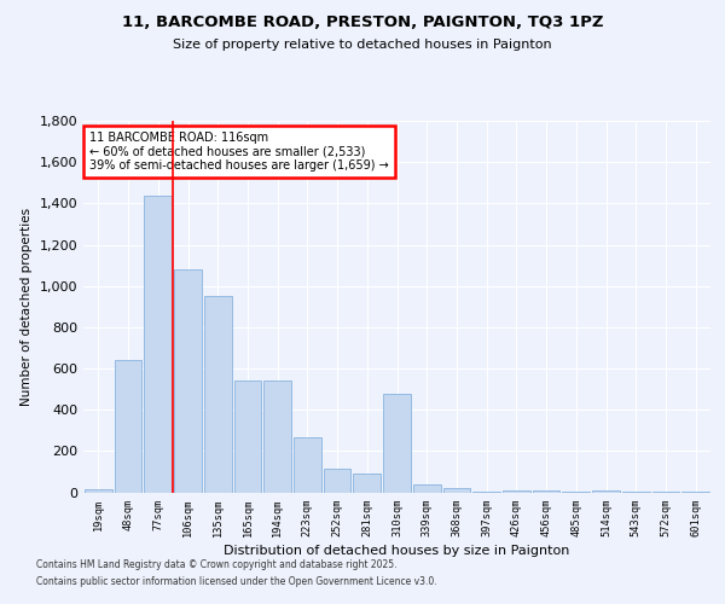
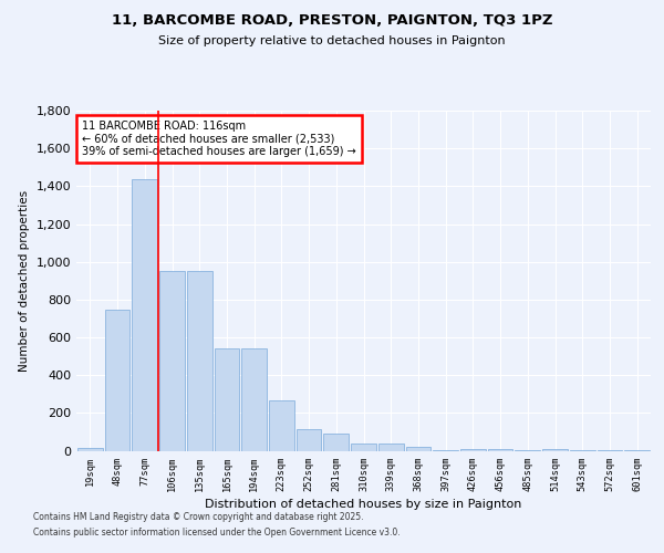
48sqm: 640 -> 740
106sqm: 1,080 -> 950
310sqm: 480 -> 40
